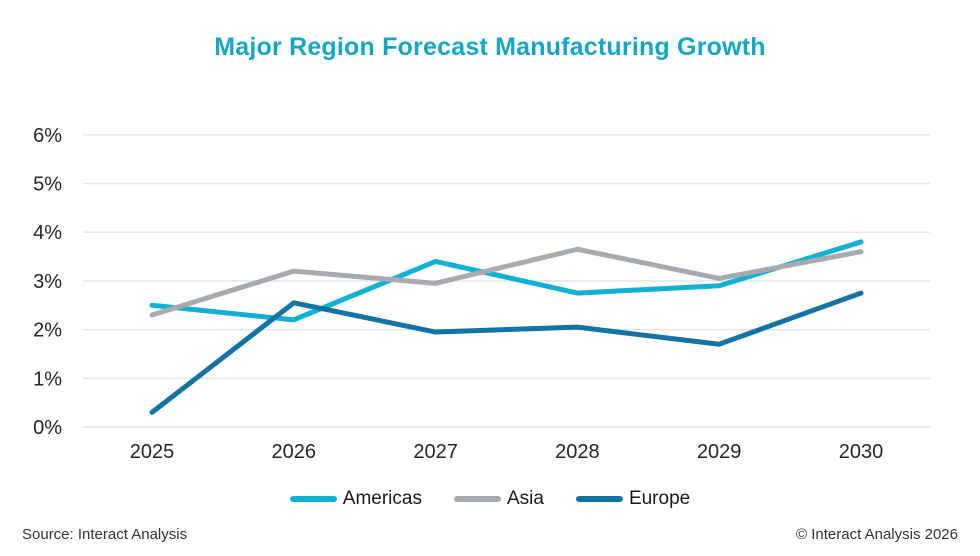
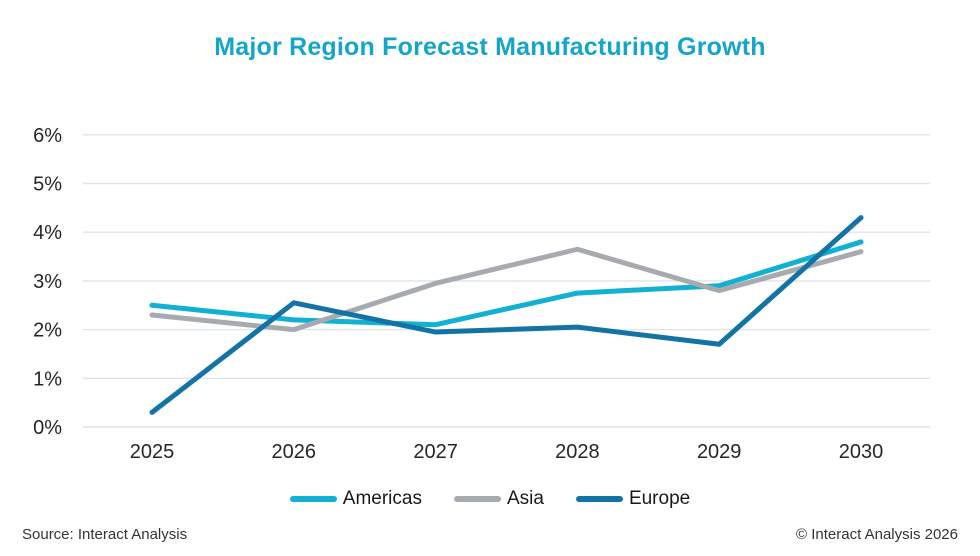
Asia/2026: 3.2% -> 2.0%
Americas/2027: 3.4% -> 2.1%
Asia/2029: 3.0% -> 2.8%
Europe/2030: 2.8% -> 4.3%
